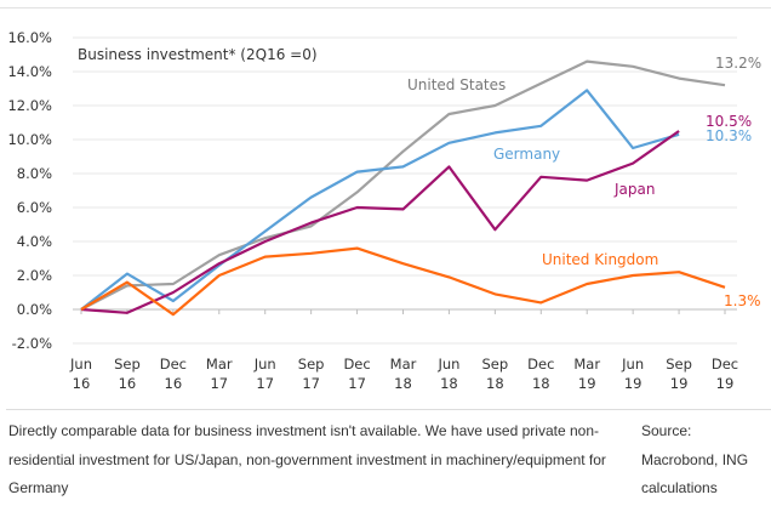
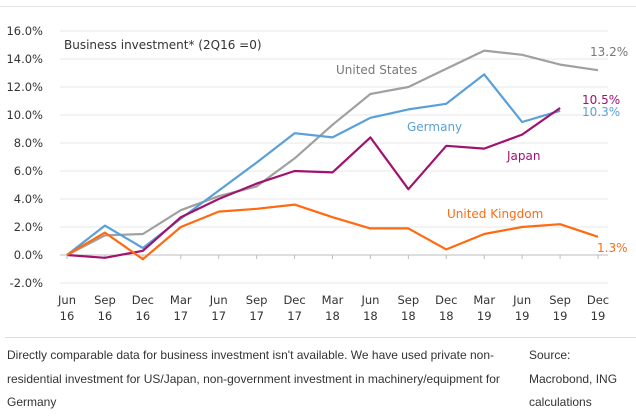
Japan/Dec 16: 1.0% -> 0.3%
Germany/Dec 17: 8.1% -> 8.7%
United Kingdom/Sep 18: 0.9% -> 1.9%
